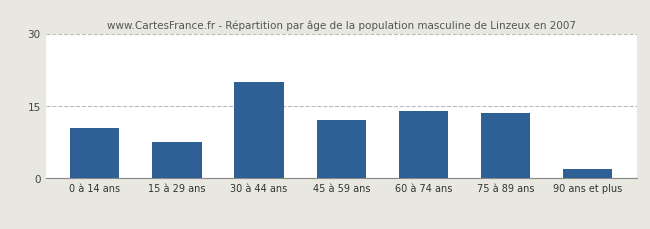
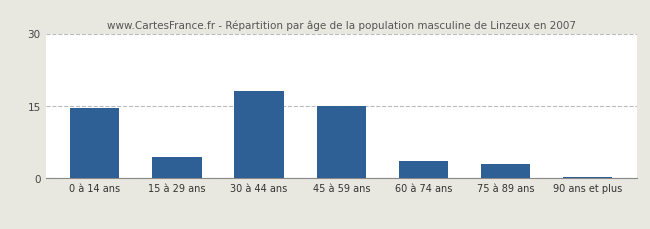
0 à 14 ans: 10.5 -> 14.5
15 à 29 ans: 7.5 -> 4.5
30 à 44 ans: 20.0 -> 18.0
45 à 59 ans: 12.0 -> 15.0
60 à 74 ans: 14.0 -> 3.5
75 à 89 ans: 13.5 -> 3.0
90 ans et plus: 2.0 -> 0.2
